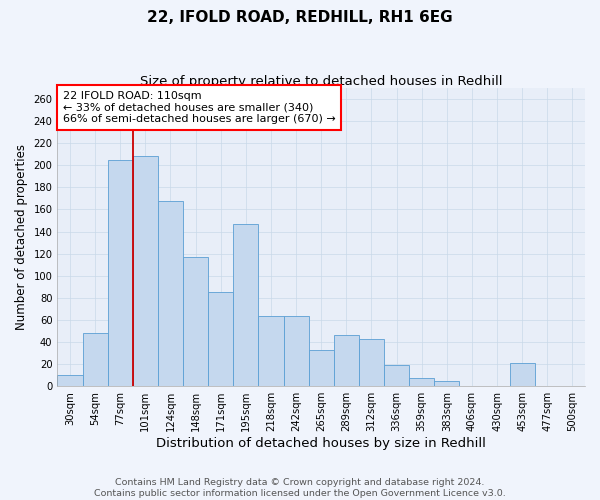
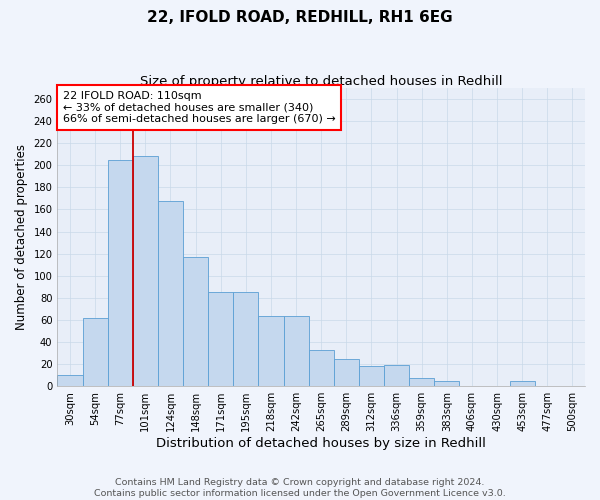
54sqm: 48 -> 62
195sqm: 147 -> 85
289sqm: 46 -> 25
312sqm: 43 -> 18
453sqm: 21 -> 5
